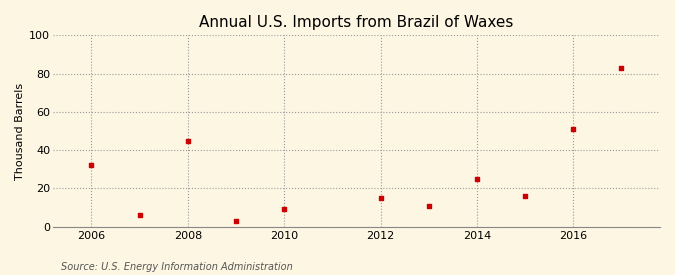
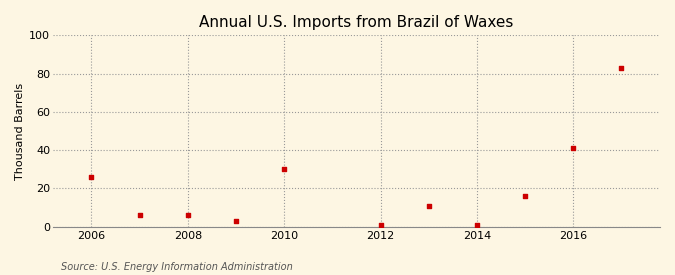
2006: 32 -> 26
2008: 45 -> 6
2010: 9 -> 30
2012: 15 -> 1
2014: 25 -> 1
2016: 51 -> 41
